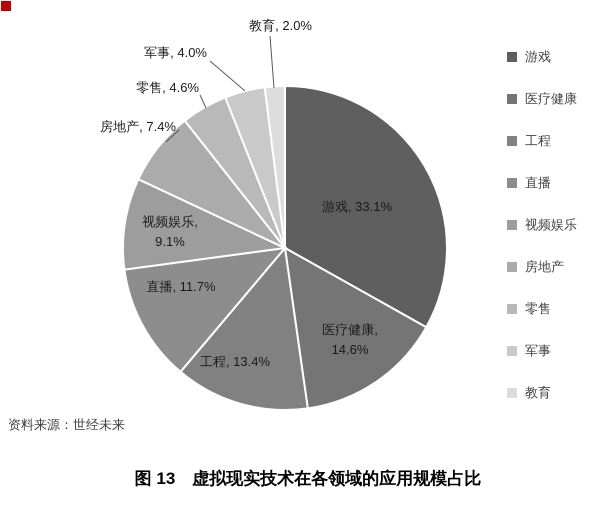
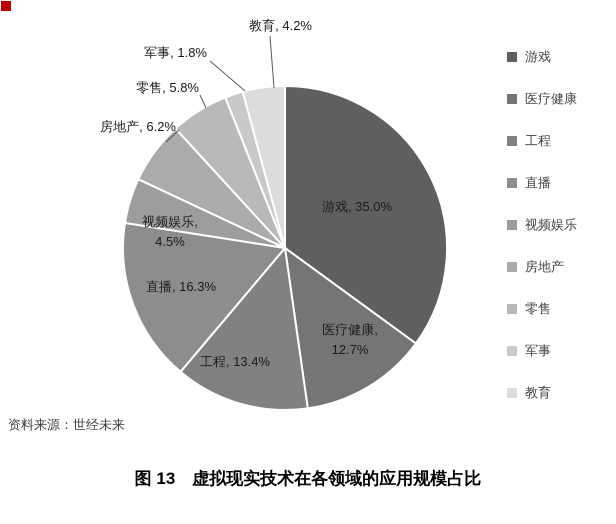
游戏: 33.1% -> 35.0%
医疗健康: 14.6% -> 12.7%
直播: 11.7% -> 16.3%
视频娱乐: 9.1% -> 4.5%
房地产: 7.4% -> 6.2%
零售: 4.6% -> 5.8%
军事: 4.0% -> 1.8%
教育: 2.0% -> 4.2%
